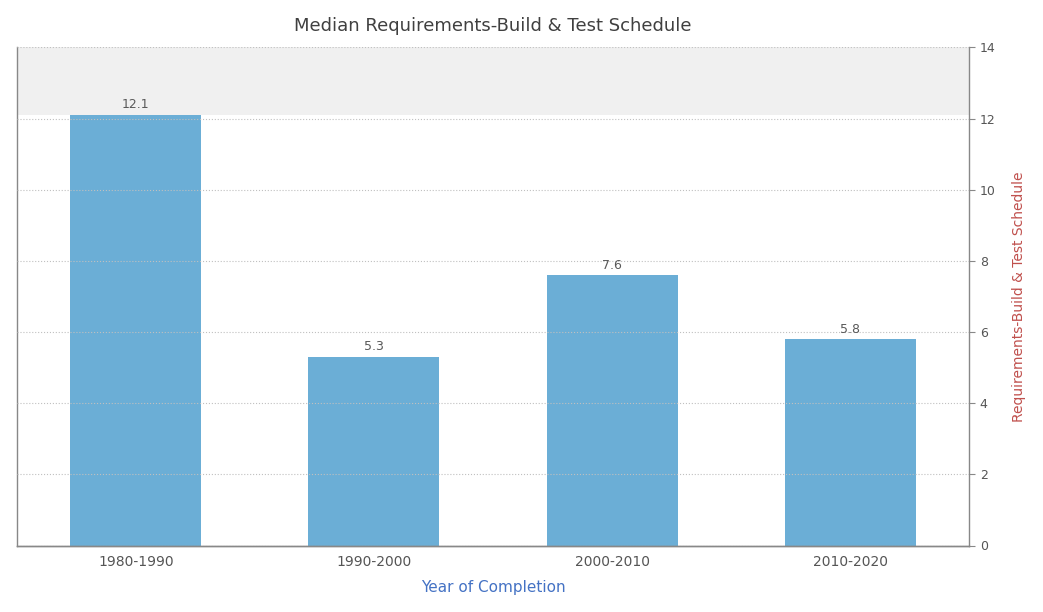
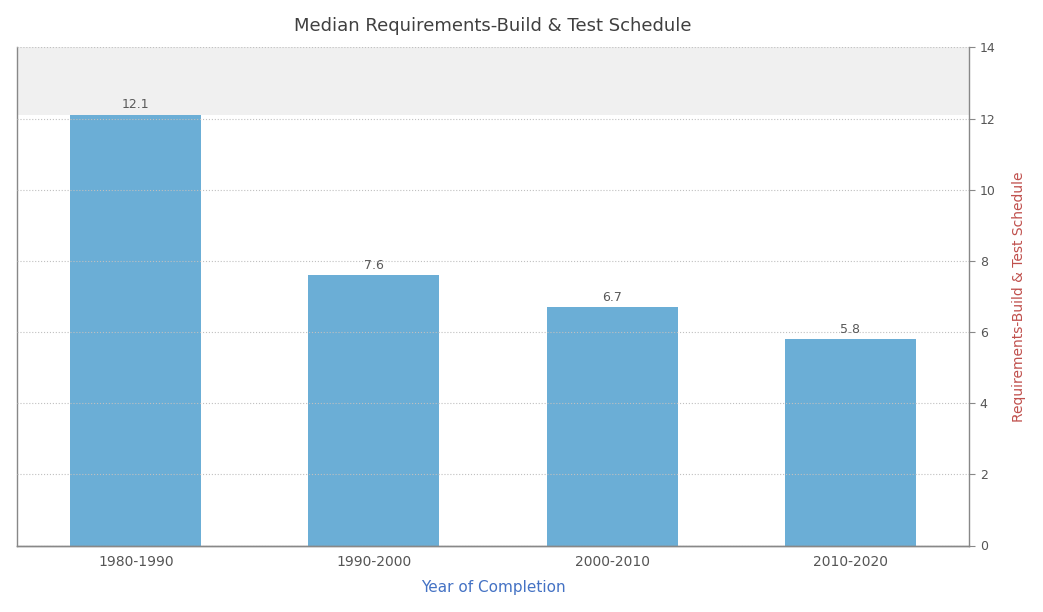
1990-2000: 5.3 -> 7.6
2000-2010: 7.6 -> 6.7
